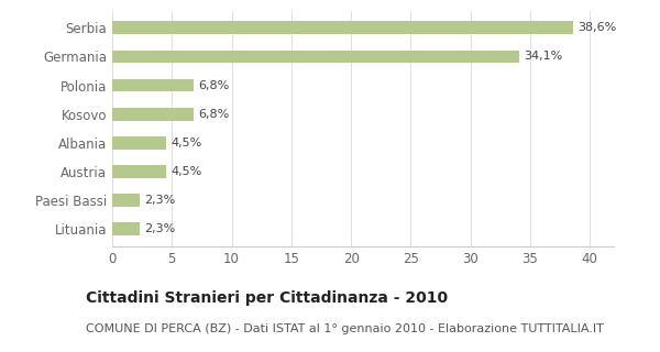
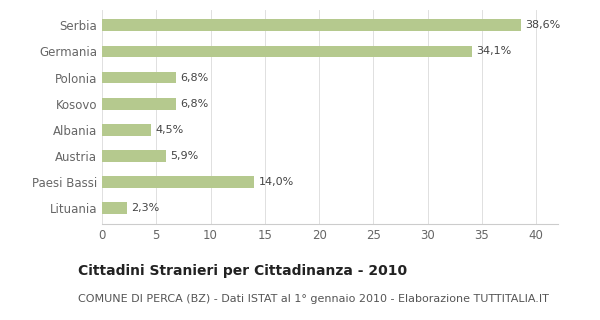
Austria: 4,5% -> 5,9%
Paesi Bassi: 2,3% -> 14,0%
